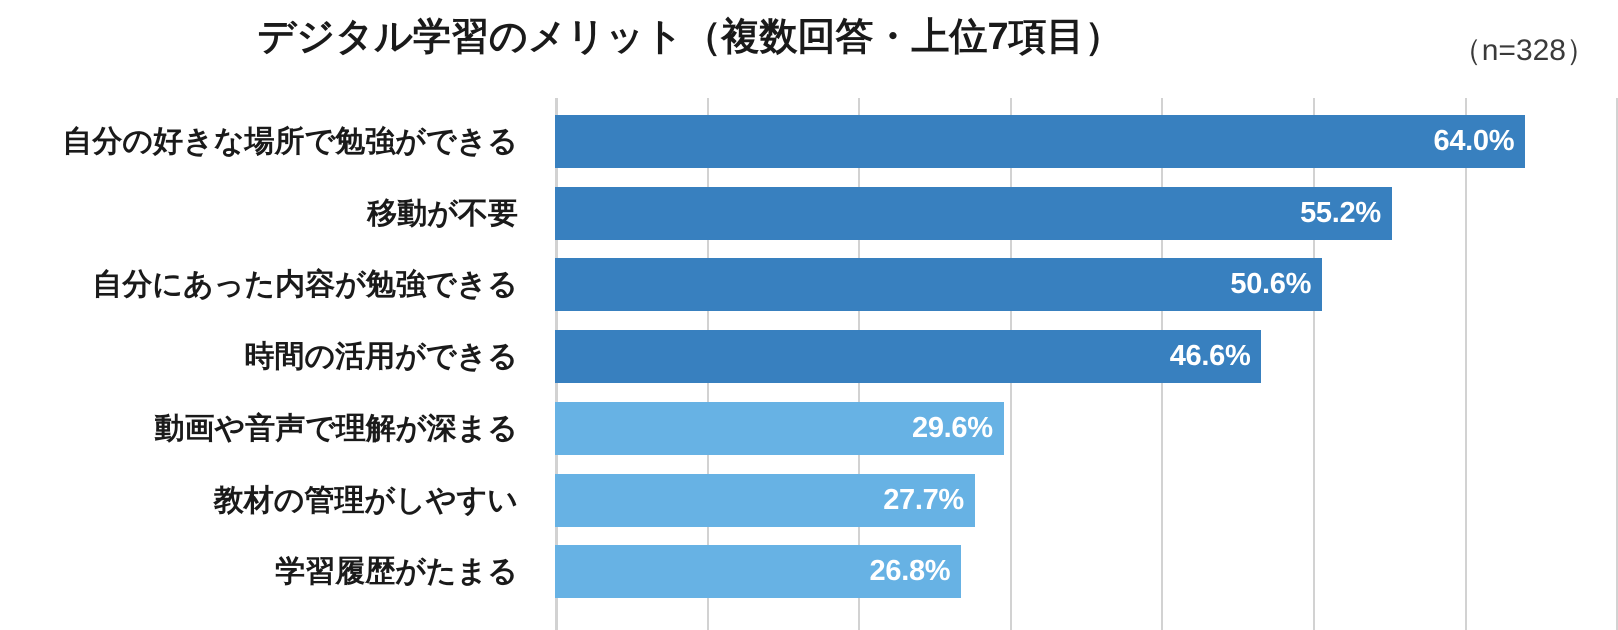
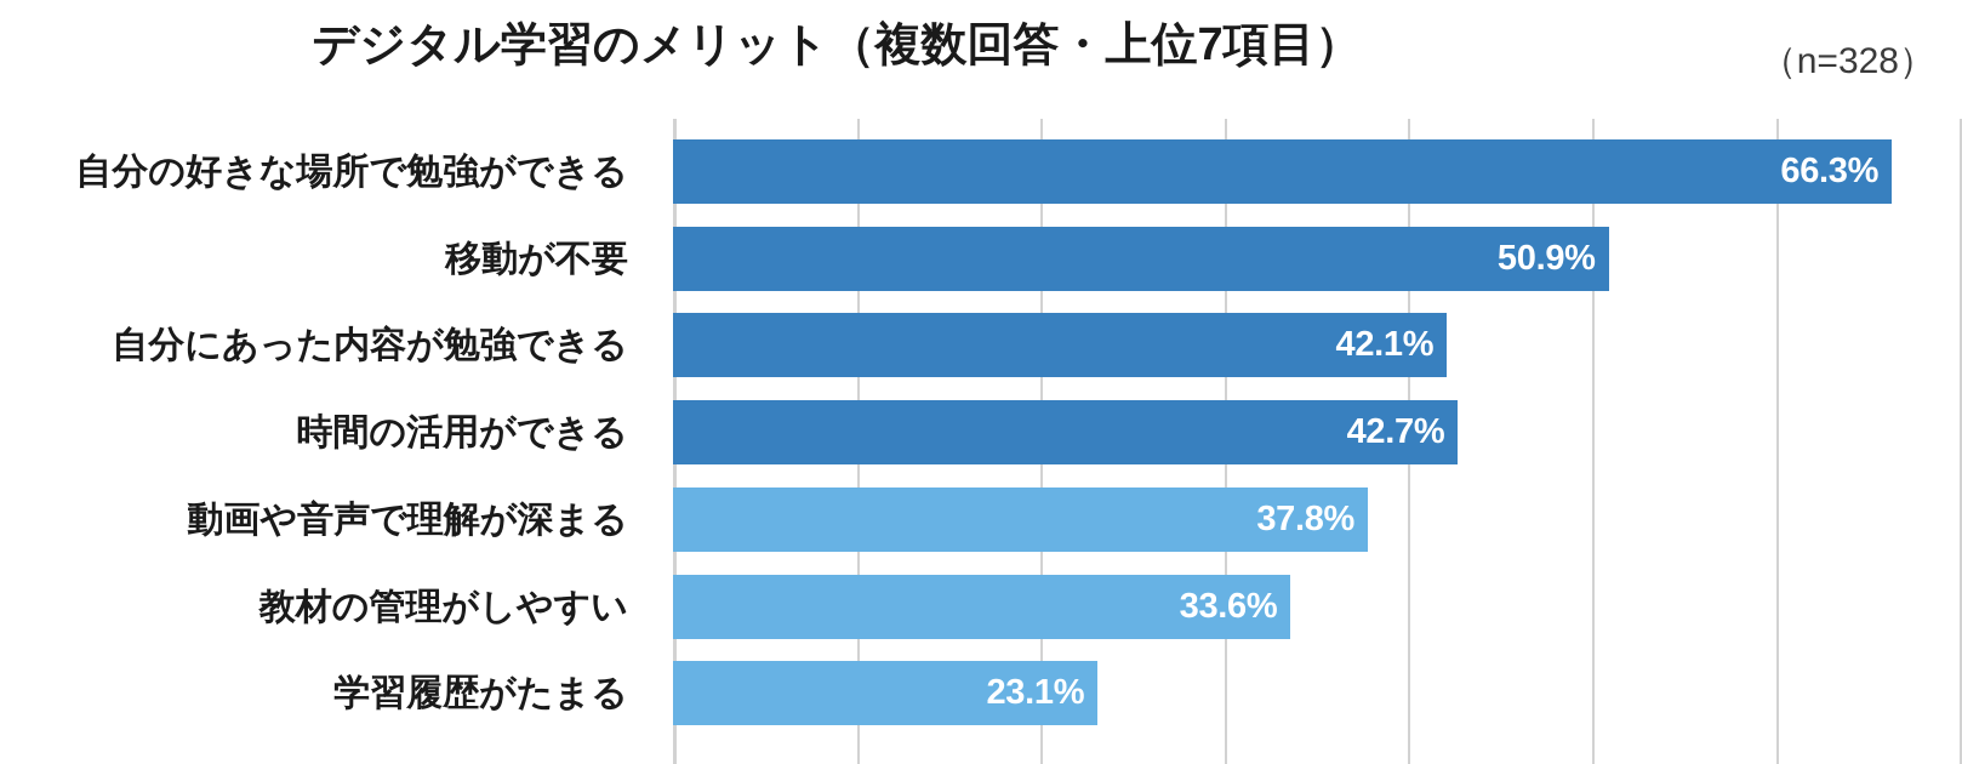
自分の好きな場所で勉強ができる: 64.0% -> 66.3%
移動が不要: 55.2% -> 50.9%
自分にあった内容が勉強できる: 50.6% -> 42.1%
時間の活用ができる: 46.6% -> 42.7%
動画や音声で理解が深まる: 29.6% -> 37.8%
教材の管理がしやすい: 27.7% -> 33.6%
学習履歴がたまる: 26.8% -> 23.1%
